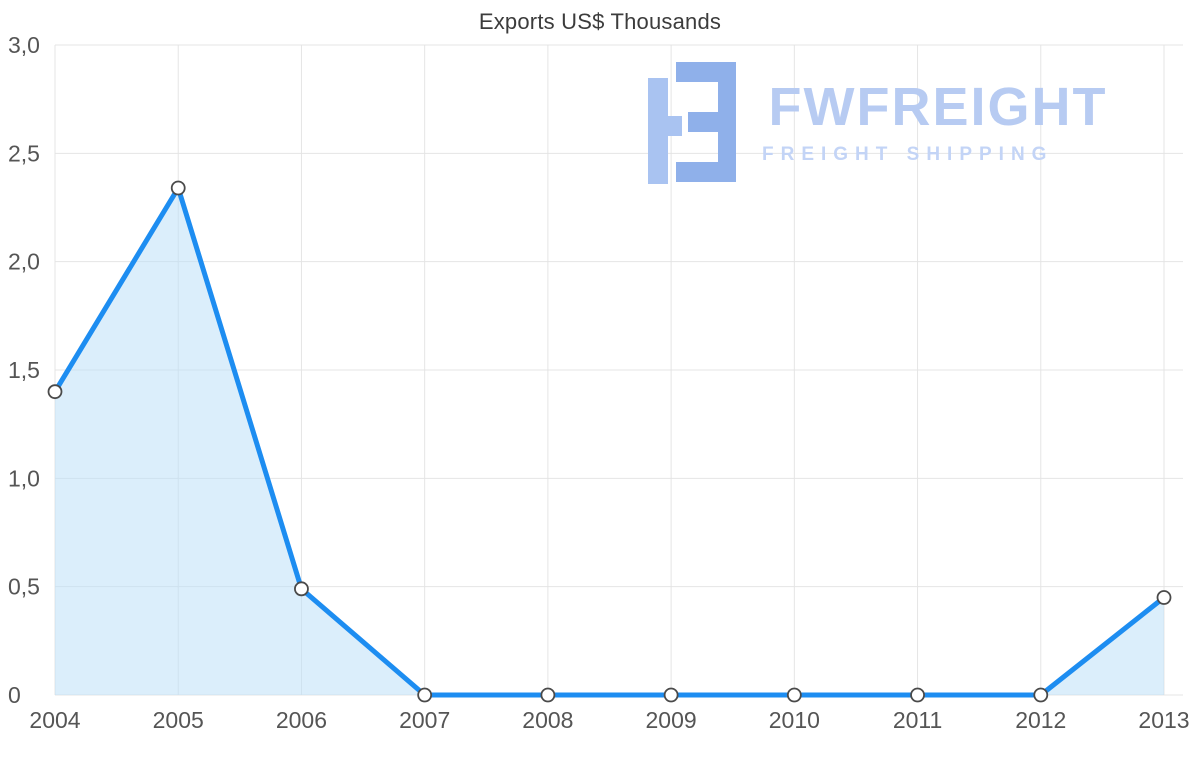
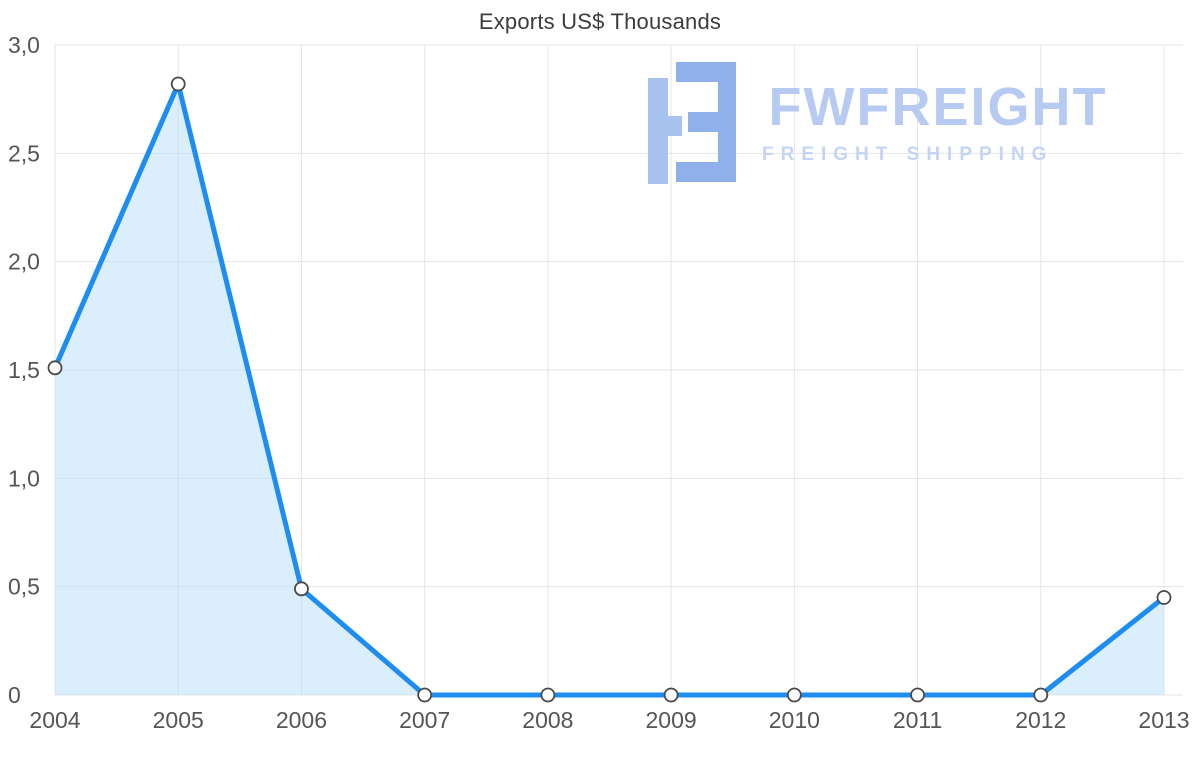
2004: 1,40 -> 1,51
2005: 2,34 -> 2,82
